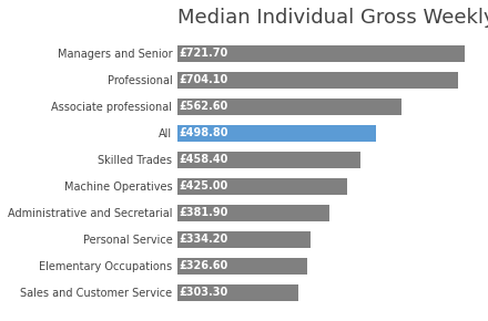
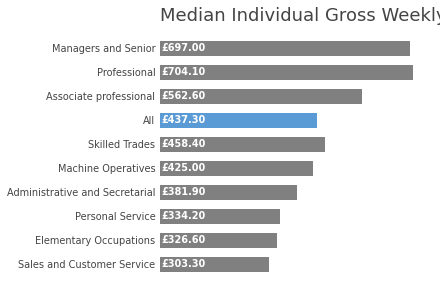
Managers and Senior: £721.70 -> £697.00
All: £498.80 -> £437.30
